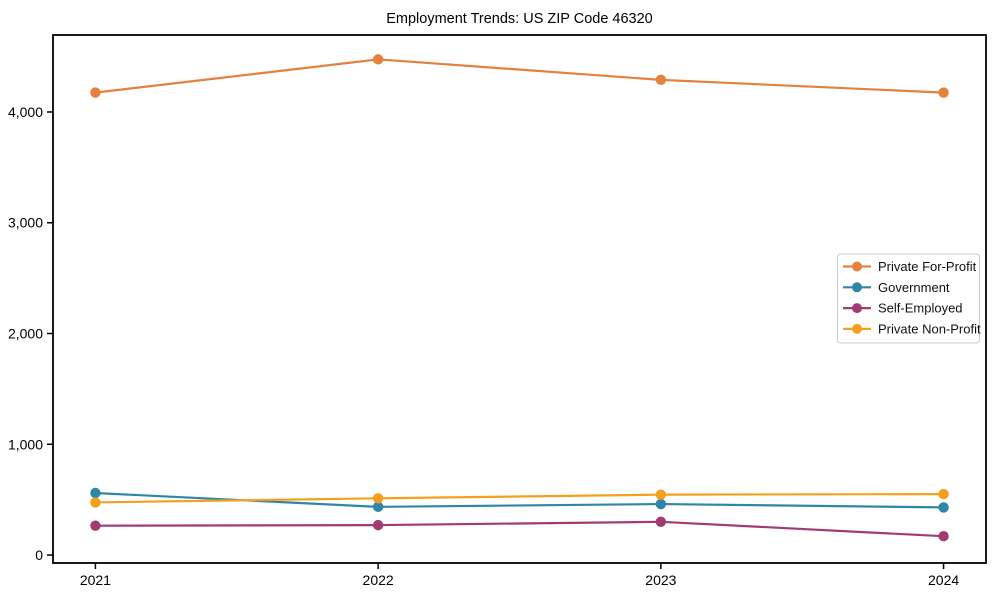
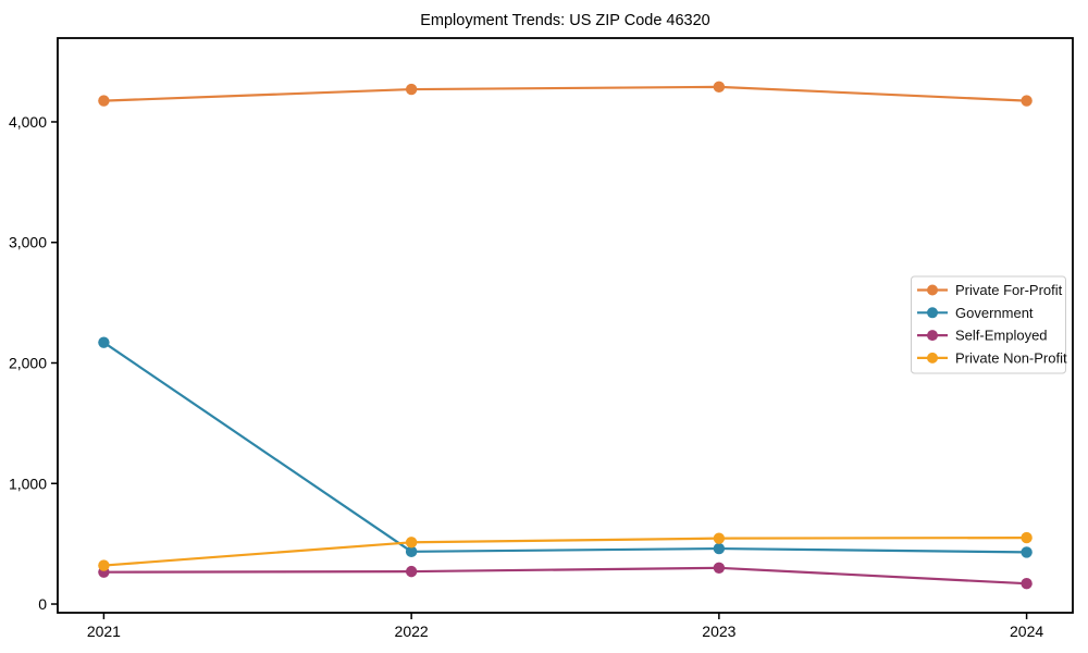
Government/2021: 560 -> 2170
Private Non-Profit/2021: 480 -> 320
Private For-Profit/2022: 4480 -> 4270
